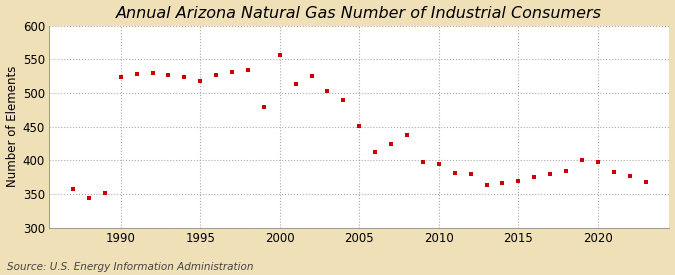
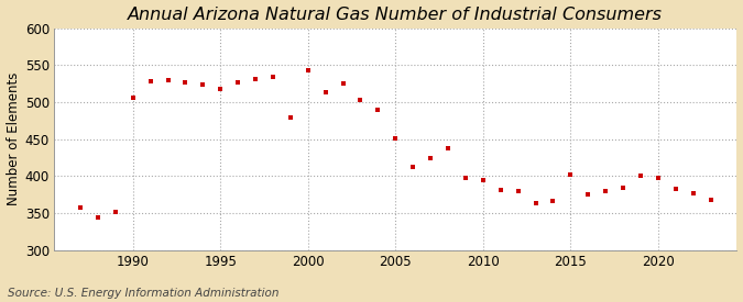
1990: 524 -> 506
2000: 556 -> 544
2015: 369 -> 402
